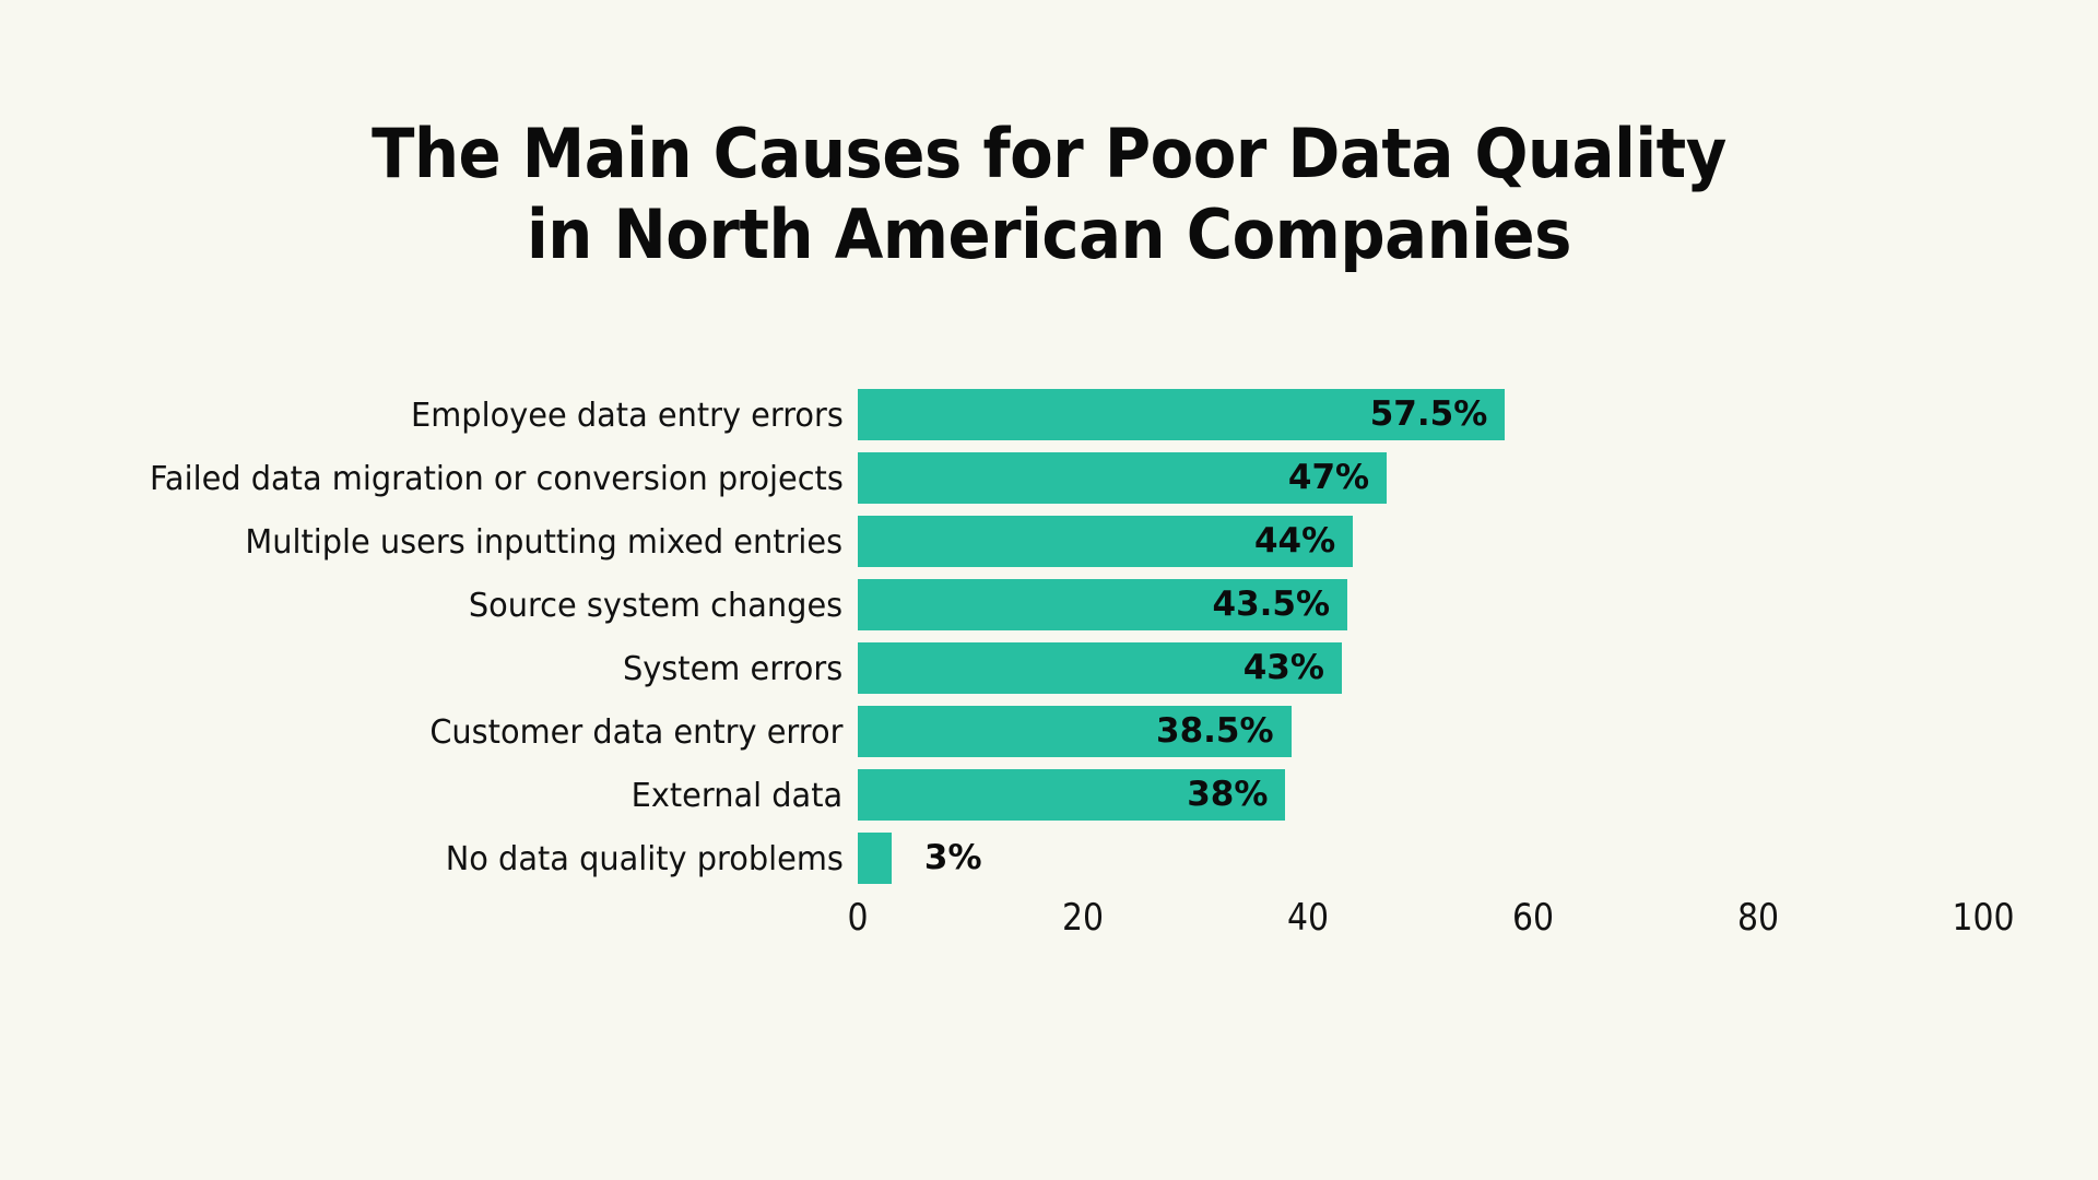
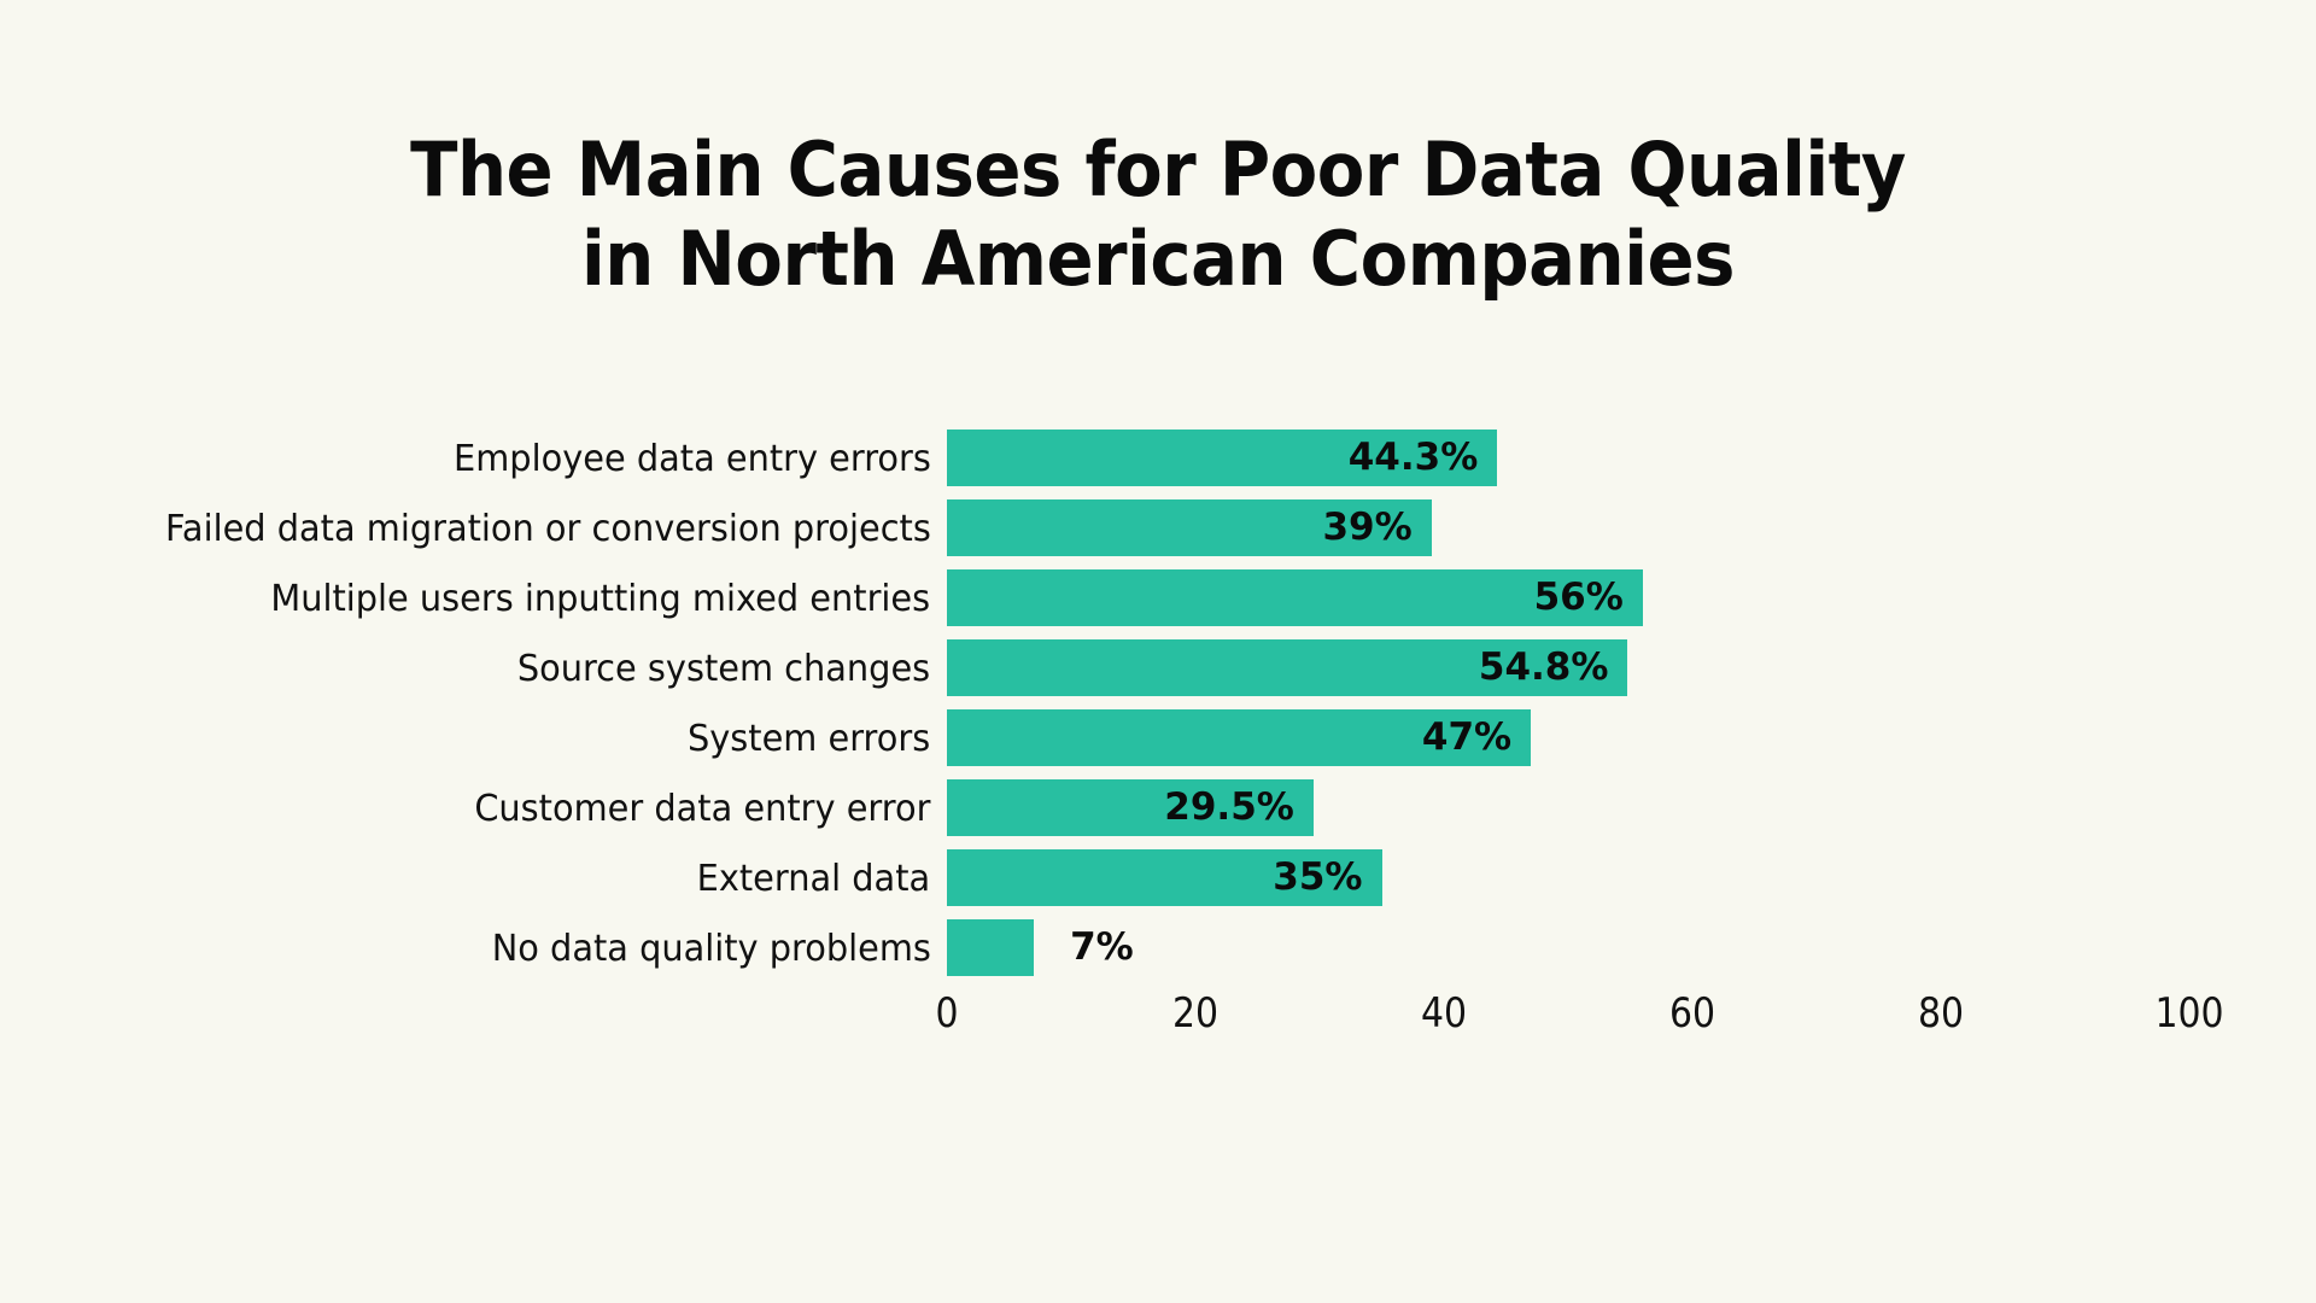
Employee data entry errors: 57.5% -> 44.3%
Failed data migration or conversion projects: 47% -> 39%
Multiple users inputting mixed entries: 44% -> 56%
Source system changes: 43.5% -> 54.8%
System errors: 43% -> 47%
Customer data entry error: 38.5% -> 29.5%
External data: 38% -> 35%
No data quality problems: 3% -> 7%
